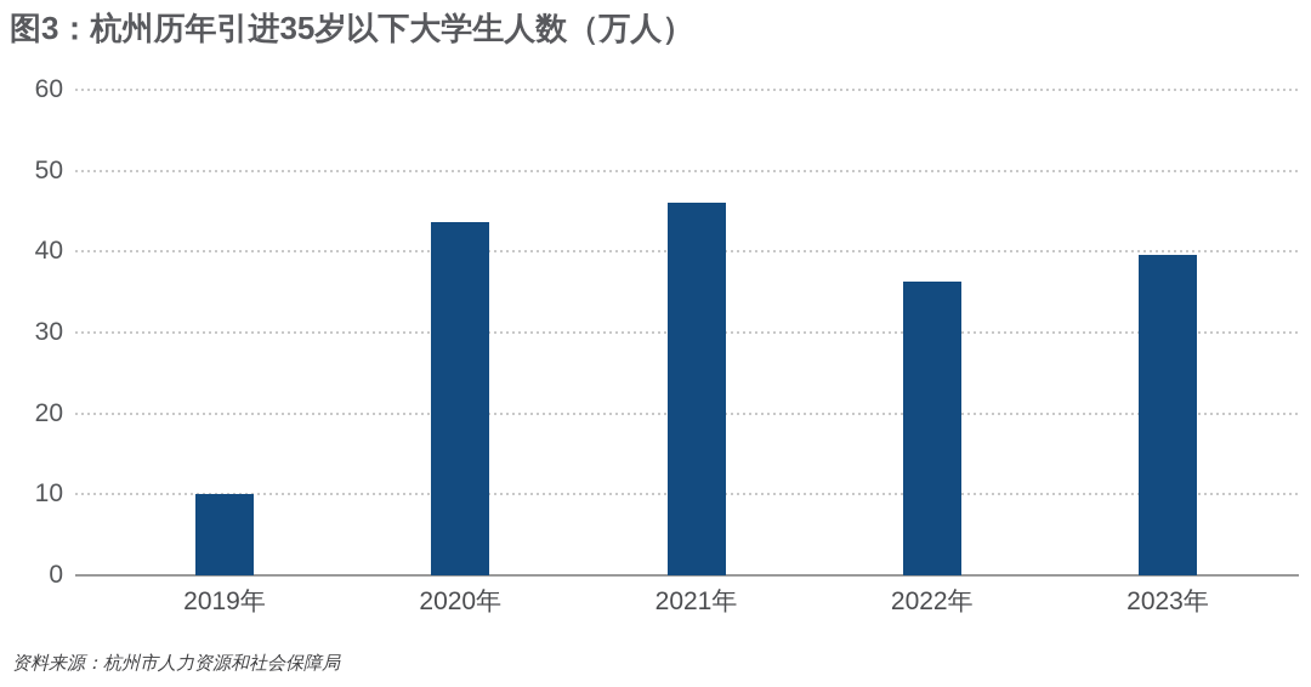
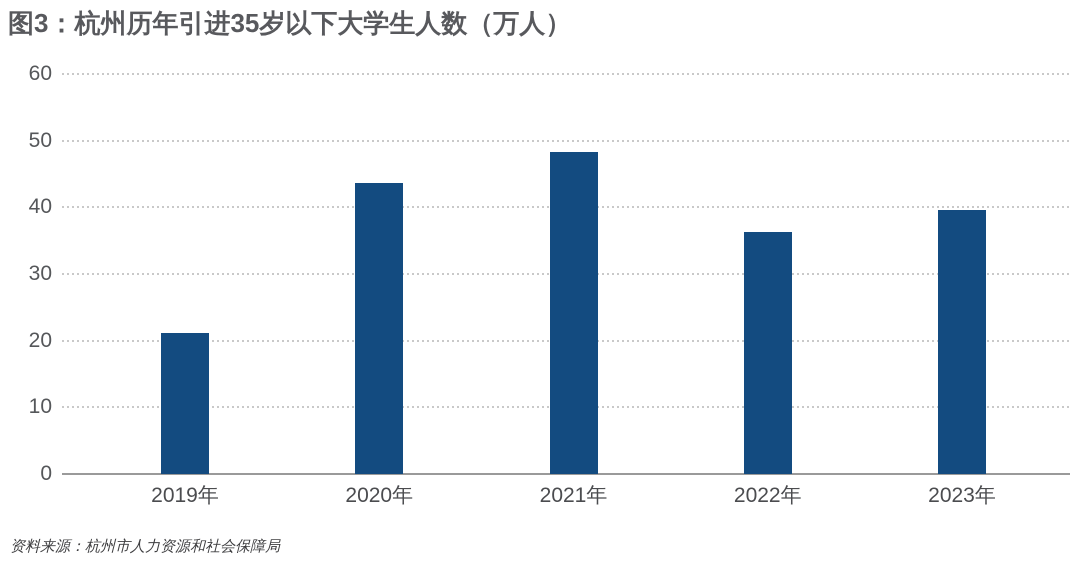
2019年: 10 -> 21
2021年: 46 -> 48
